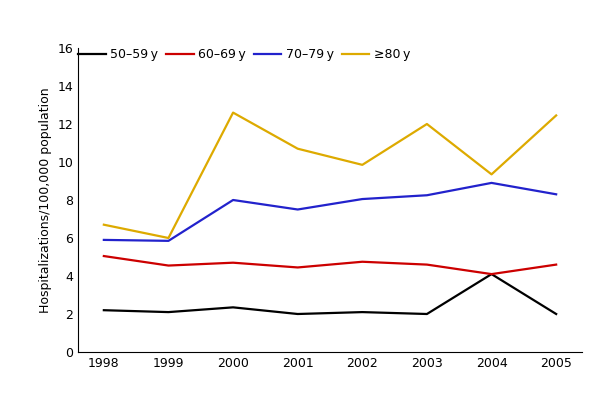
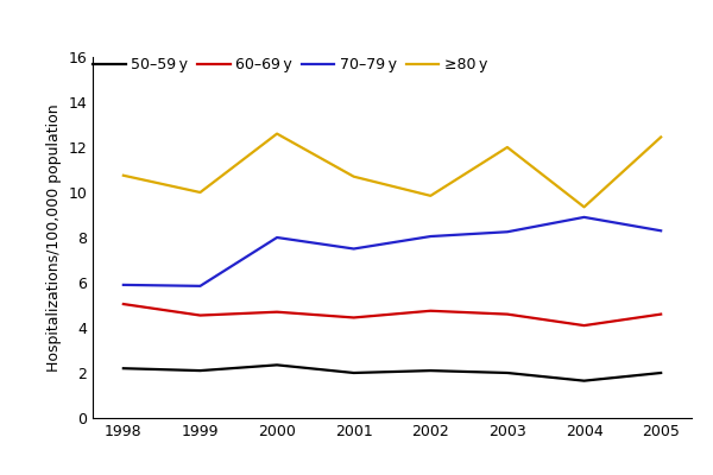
≥80 y/1998: 6.7 -> 10.8
≥80 y/1999: 6.0 -> 10.0
50–59 y/2004: 4.1 -> 1.6
